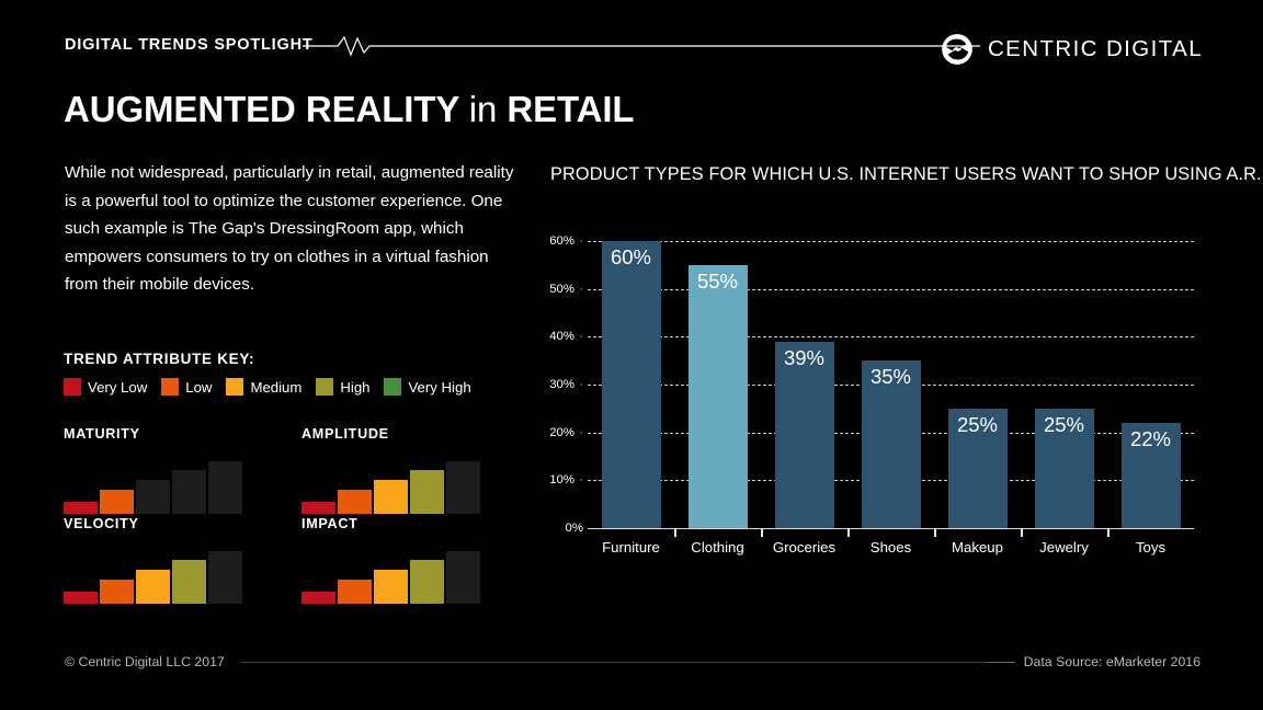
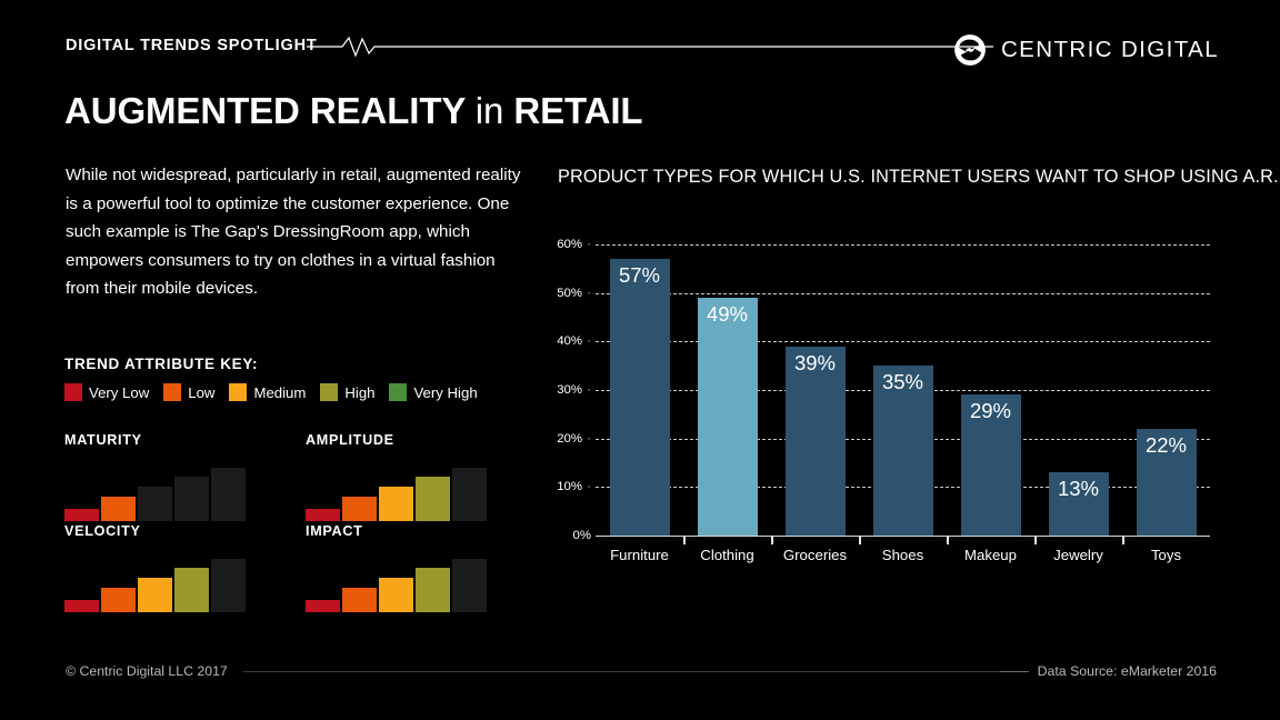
Furniture: 60% -> 57%
Clothing: 55% -> 49%
Makeup: 25% -> 29%
Jewelry: 25% -> 13%
